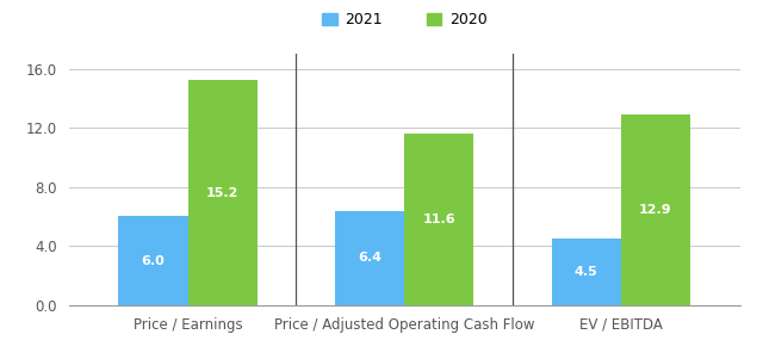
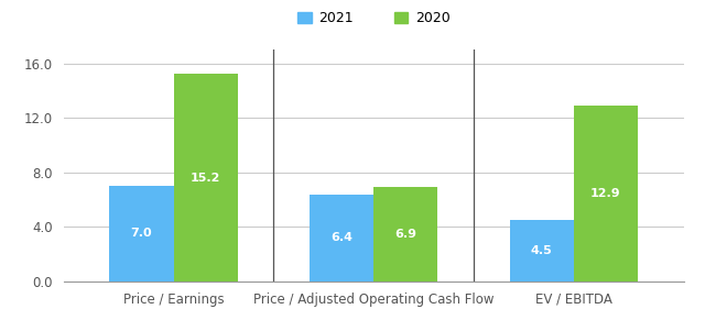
2021/Price / Earnings: 6.0 -> 7.0
2020/Price / Adjusted Operating Cash Flow: 11.6 -> 6.9
